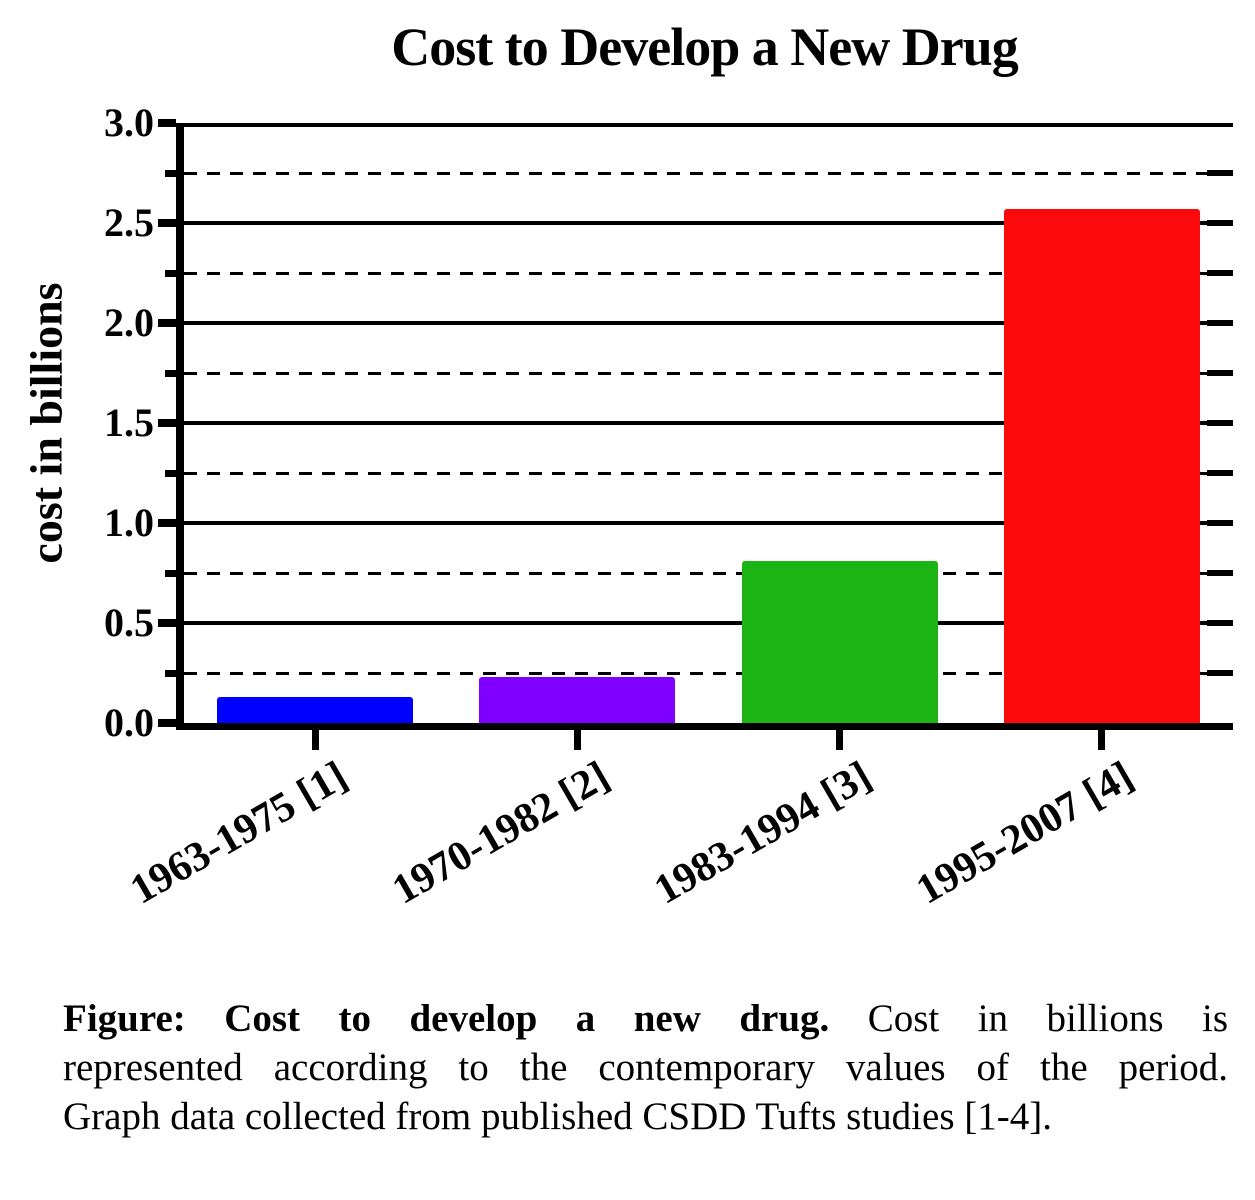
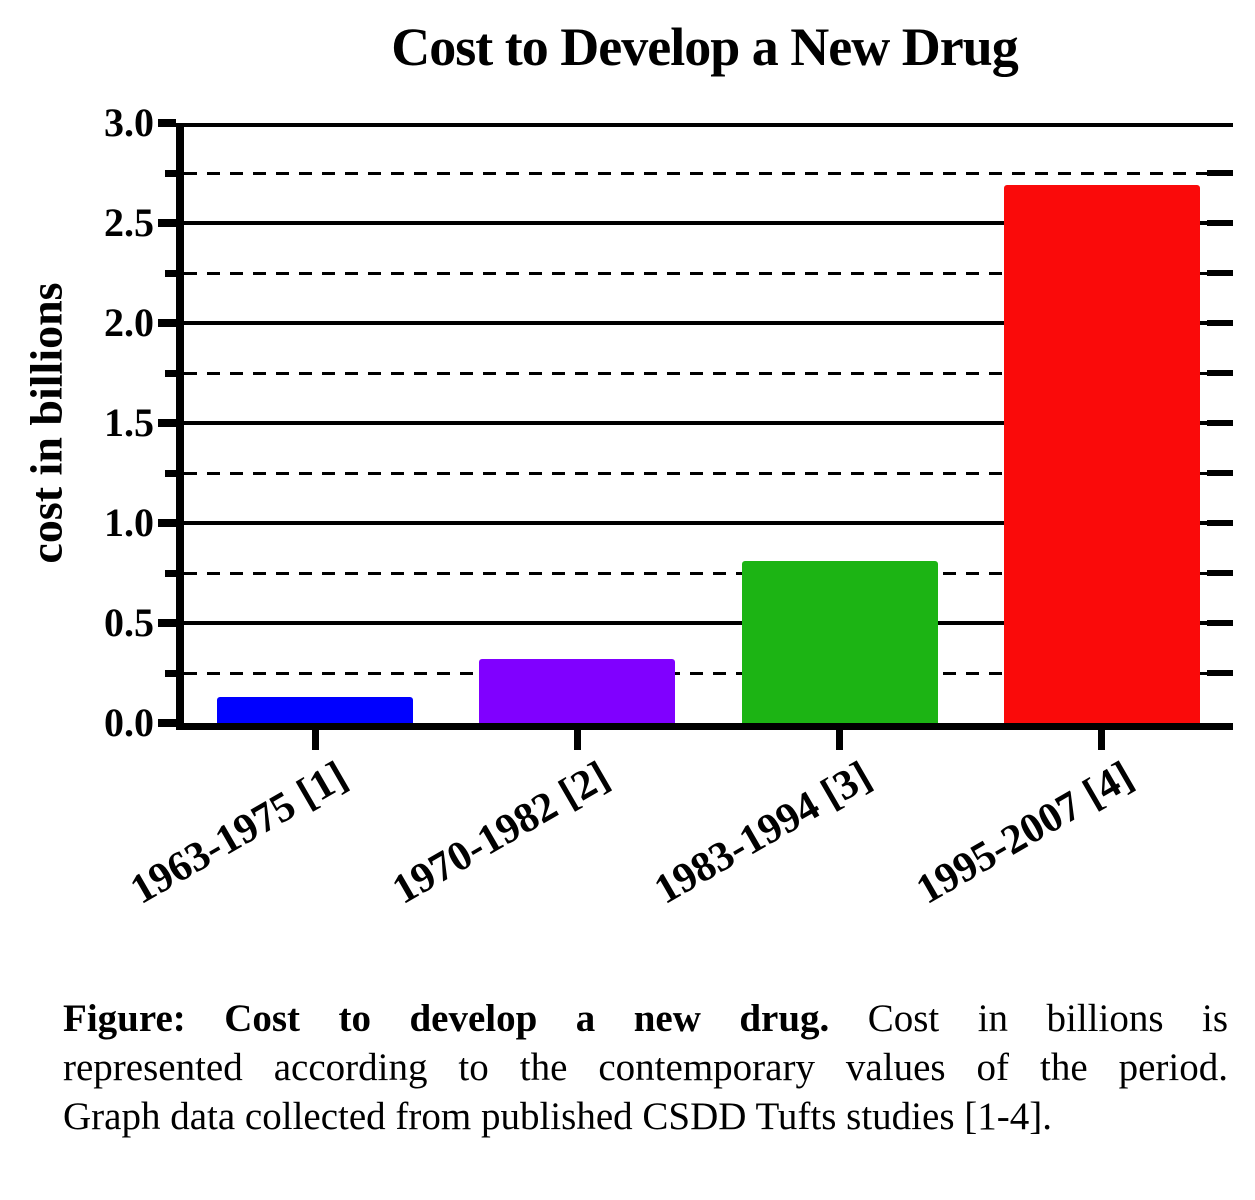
1970-1982 [2]: 0.23 -> 0.32
1995-2007 [4]: 2.57 -> 2.69
